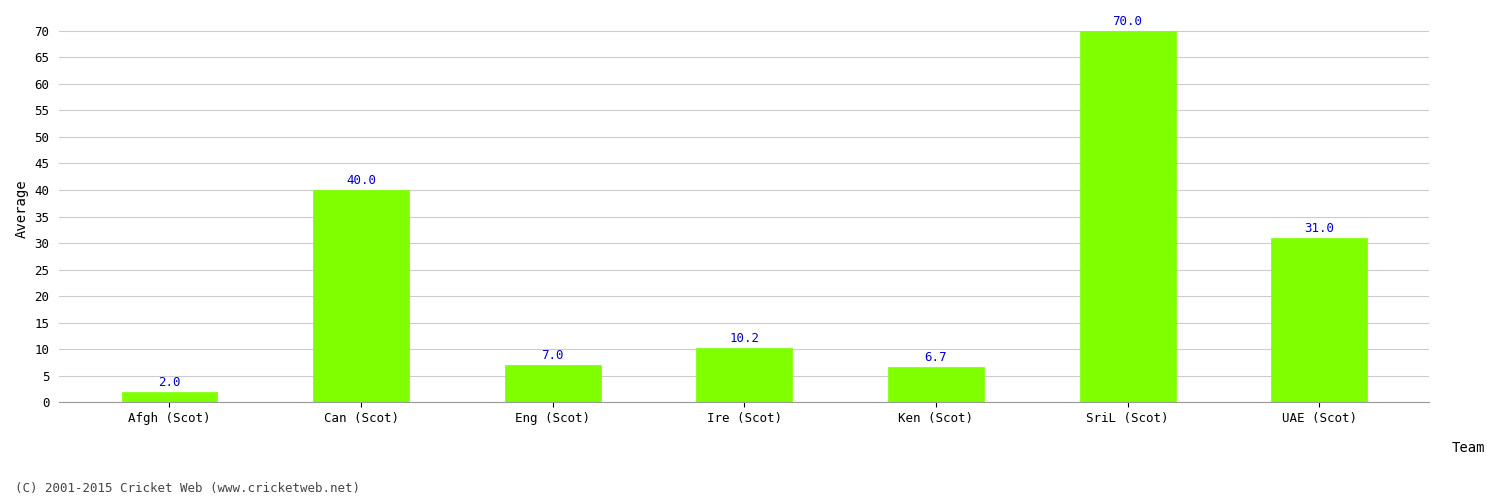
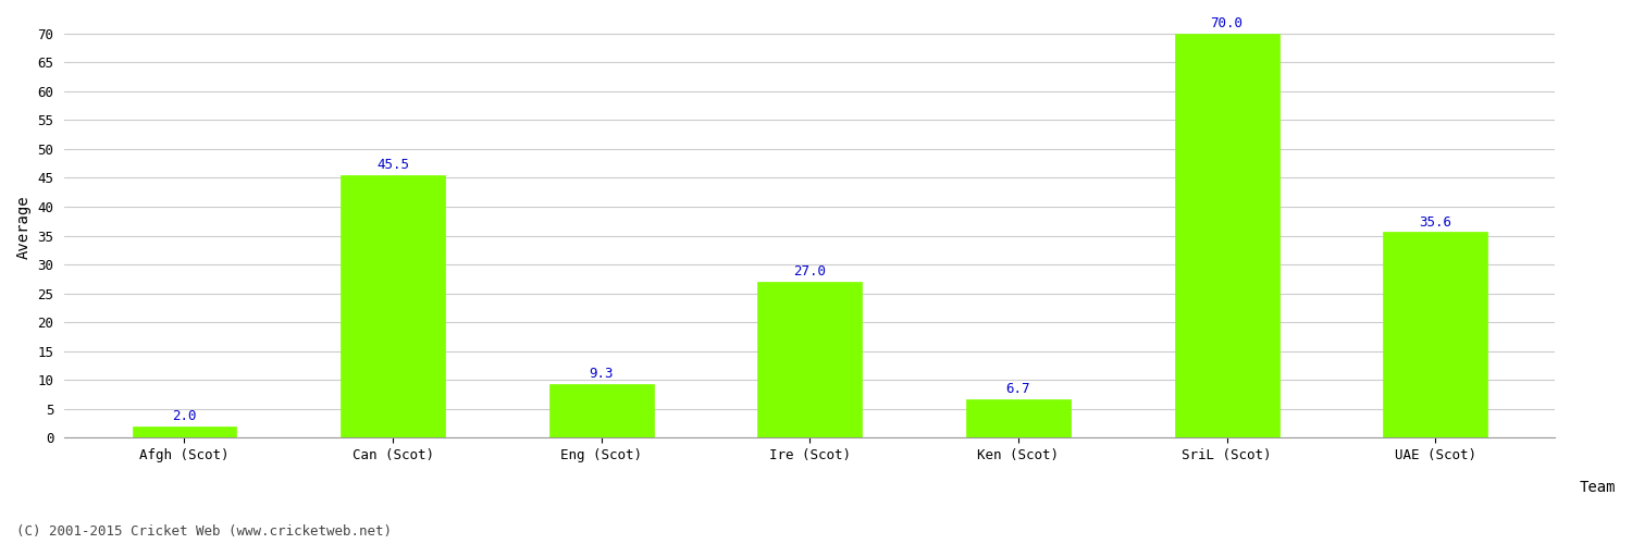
Can (Scot): 40.0 -> 45.5
Eng (Scot): 7.0 -> 9.3
Ire (Scot): 10.2 -> 27.0
UAE (Scot): 31.0 -> 35.6
